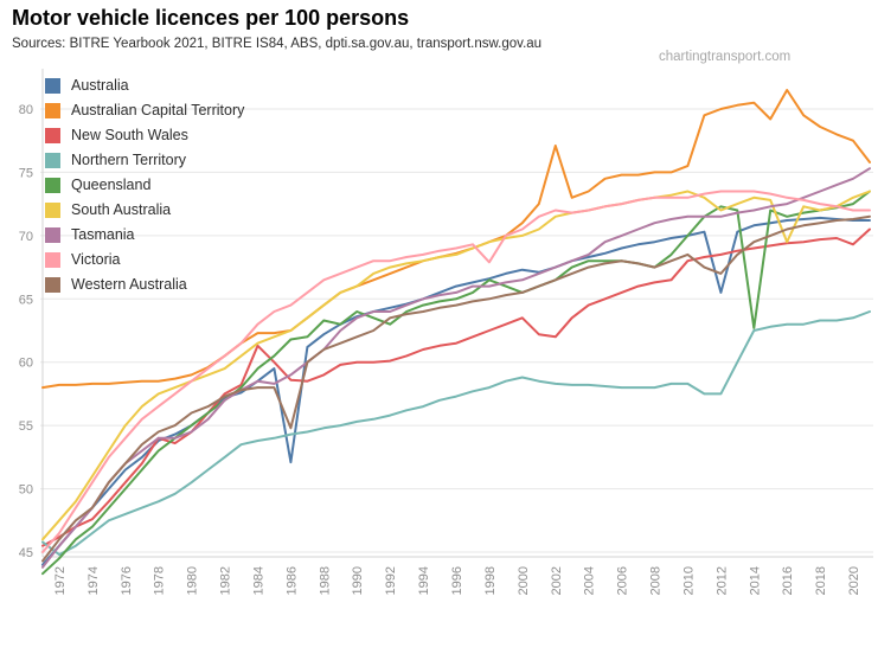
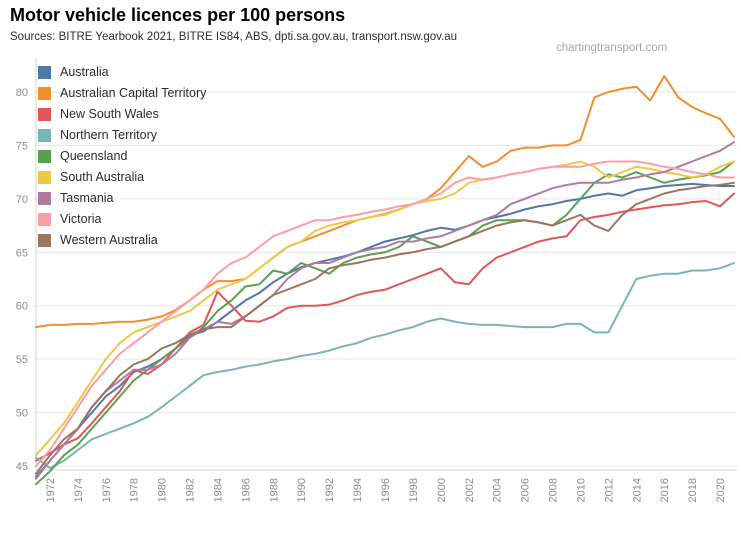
Australia/1986: 52.1 -> 60.5
Western Australia/1986: 54.8 -> 59.0
Victoria/1998: 67.9 -> 69.5
Australian Capital Territory/2002: 77.1 -> 74.0
Australia/2012: 65.5 -> 70.5
Queensland/2014: 62.7 -> 72.5
South Australia/2016: 69.5 -> 72.5
